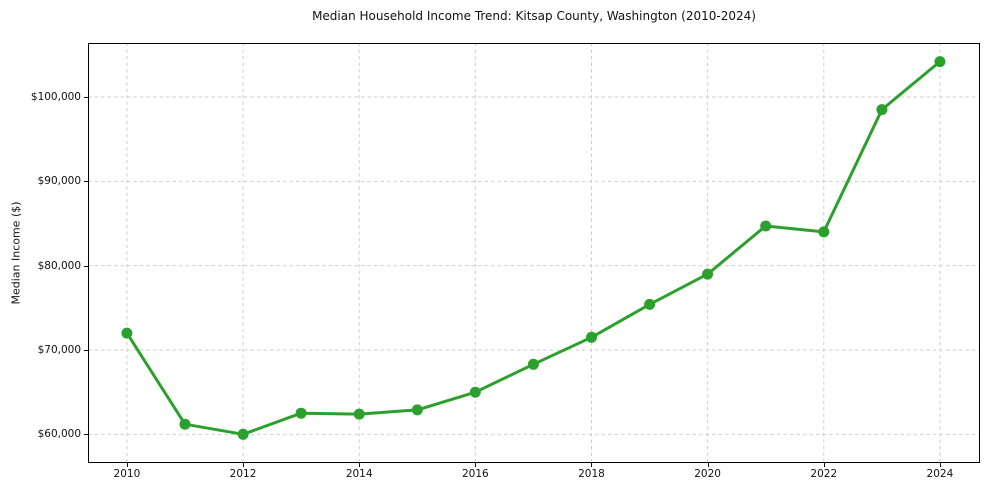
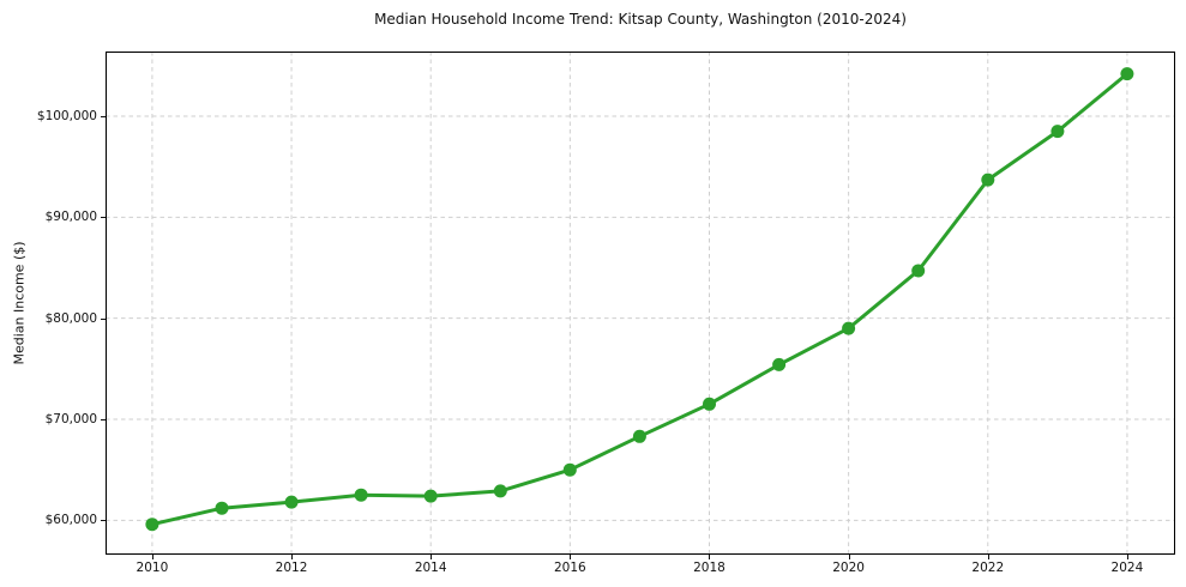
2010: $72000 -> $60000
2012: $60000 -> $62000
2022: $84000 -> $94000
